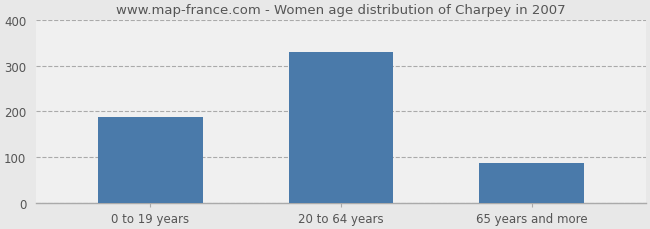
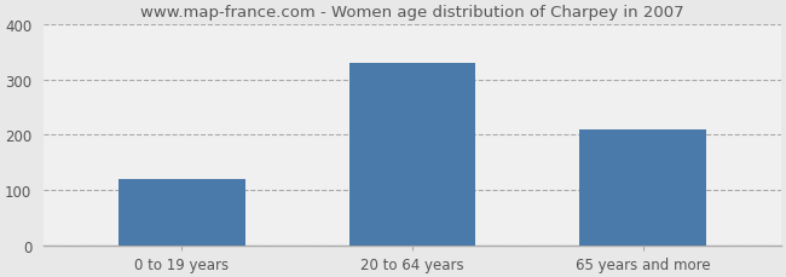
0 to 19 years: 188 -> 120
65 years and more: 87 -> 210
